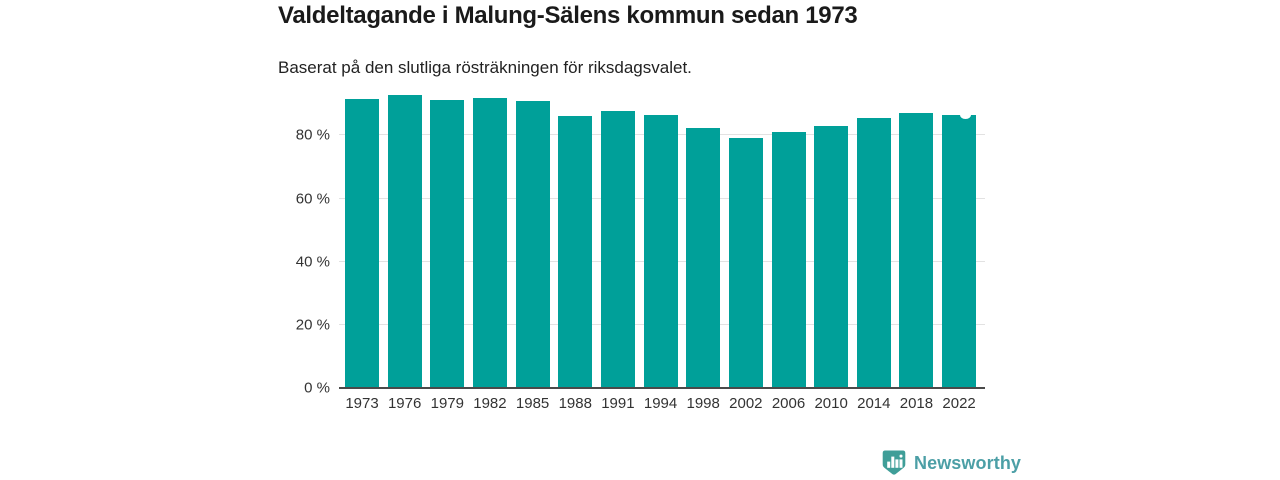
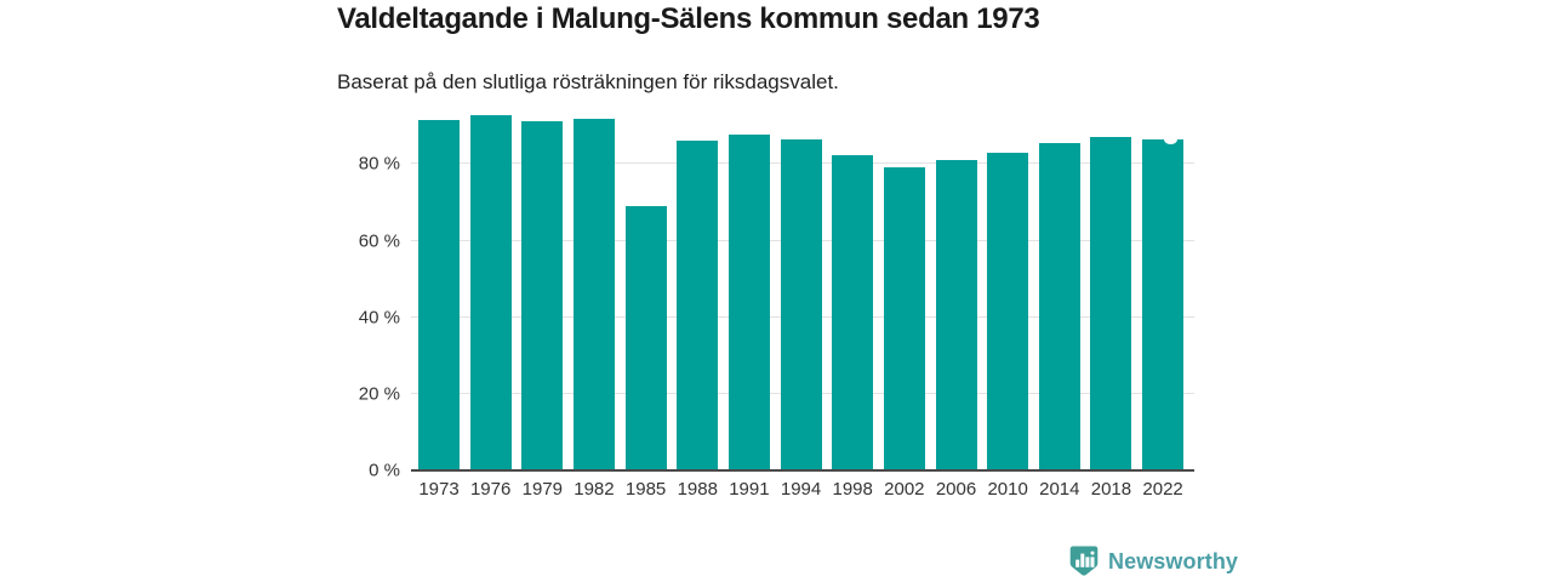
1985: 91% -> 69%
